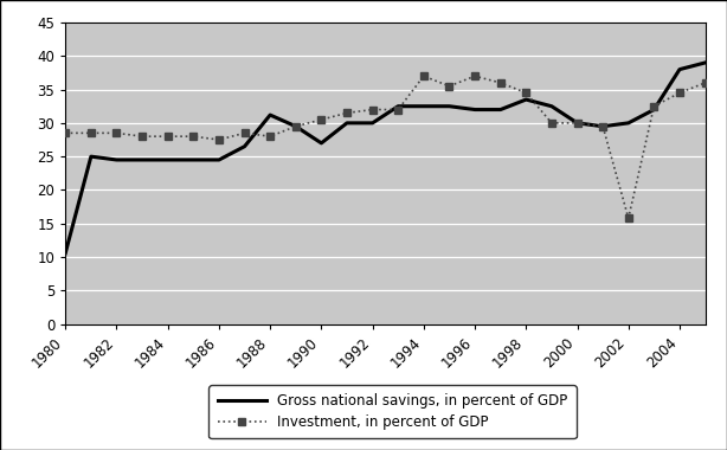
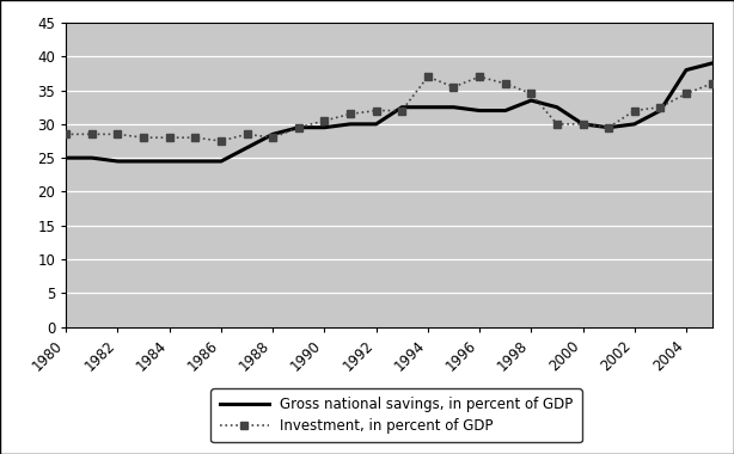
Gross national savings, in percent of GDP/1980: 10.6 -> 25.0
Gross national savings, in percent of GDP/1988: 31.2 -> 28.5
Gross national savings, in percent of GDP/1990: 27.0 -> 29.5
Investment, in percent of GDP/2002: 15.8 -> 32.0
